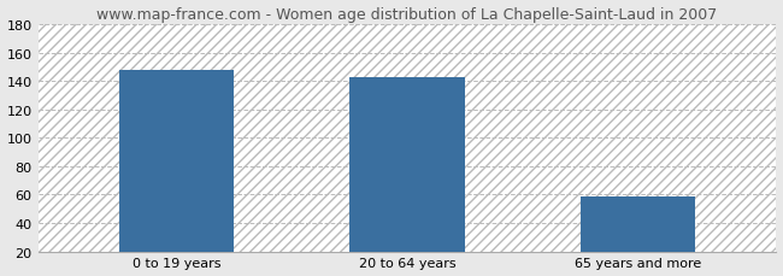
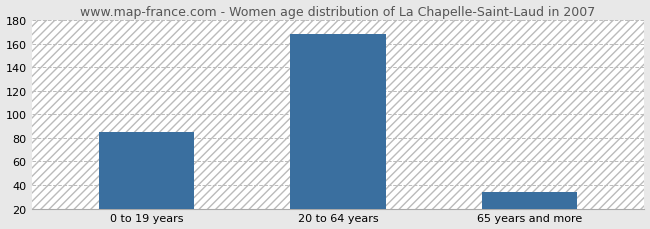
0 to 19 years: 148 -> 85
20 to 64 years: 143 -> 168
65 years and more: 59 -> 34
